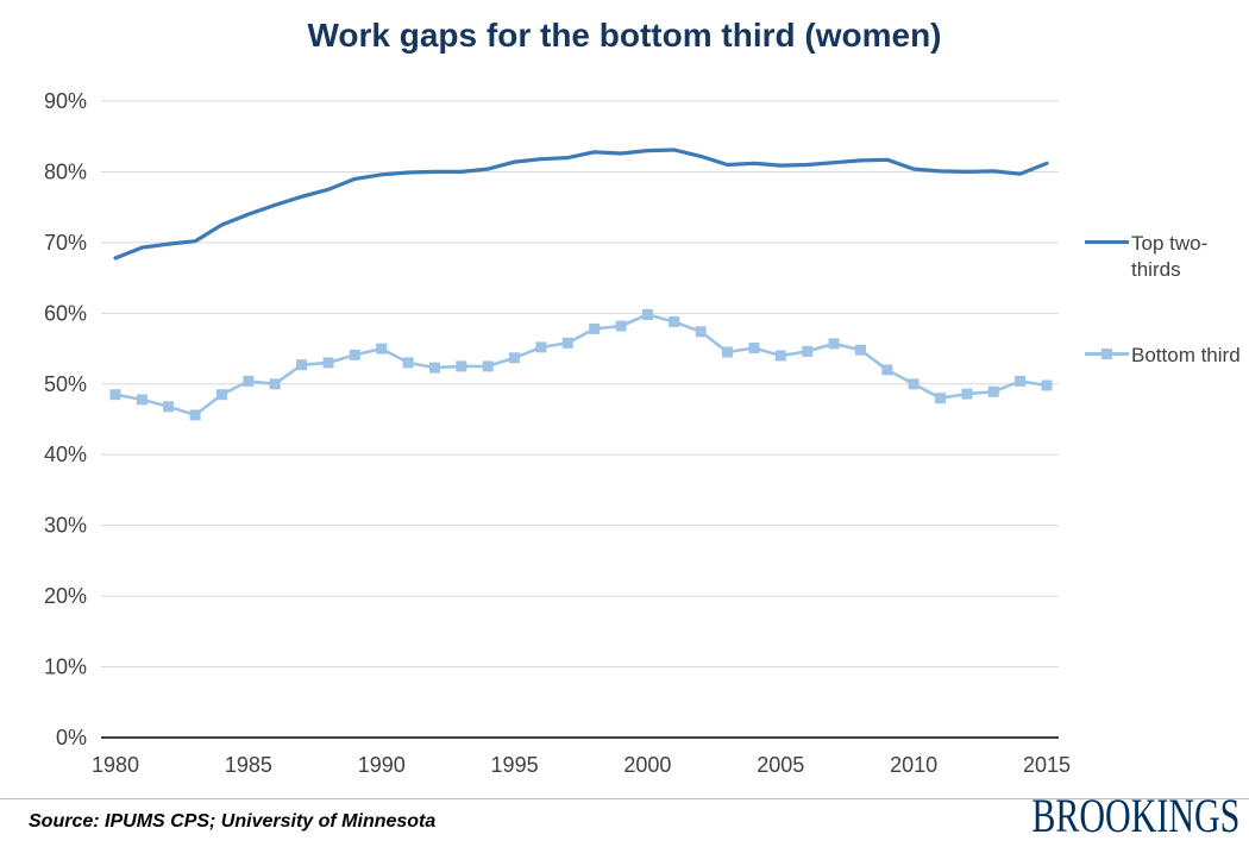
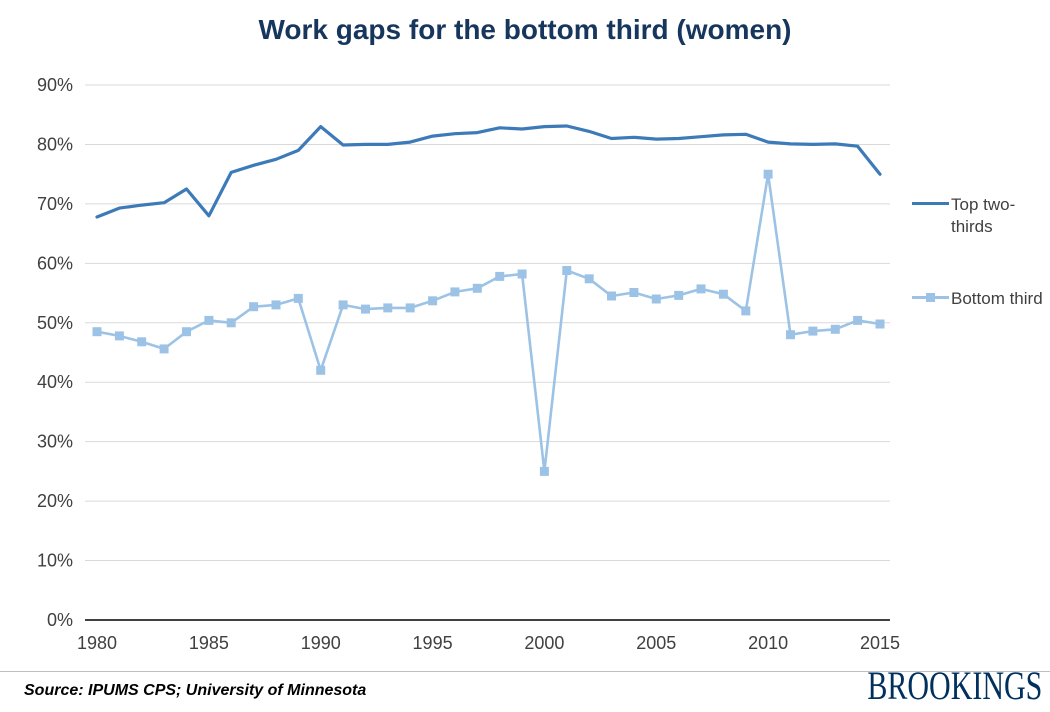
Top two-thirds/1985: 74% -> 68%
Top two-thirds/1990: 80% -> 83%
Bottom third/1990: 55% -> 42%
Bottom third/2000: 60% -> 25%
Bottom third/2010: 50% -> 75%
Top two-thirds/2015: 81% -> 75%
